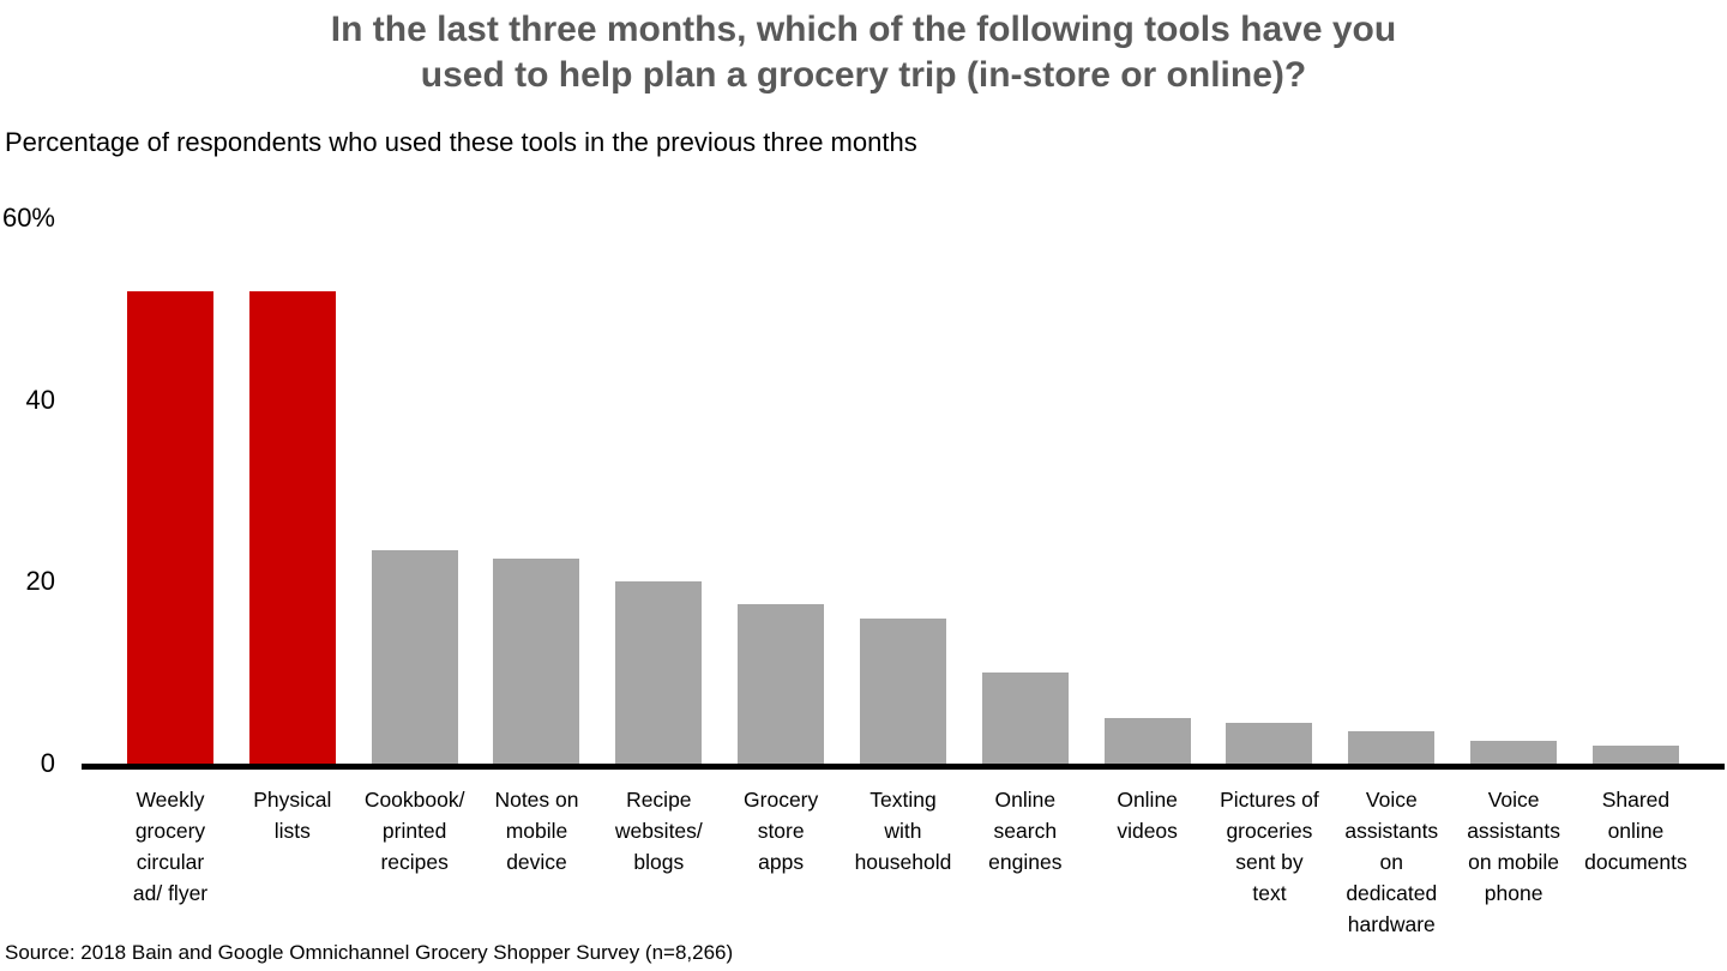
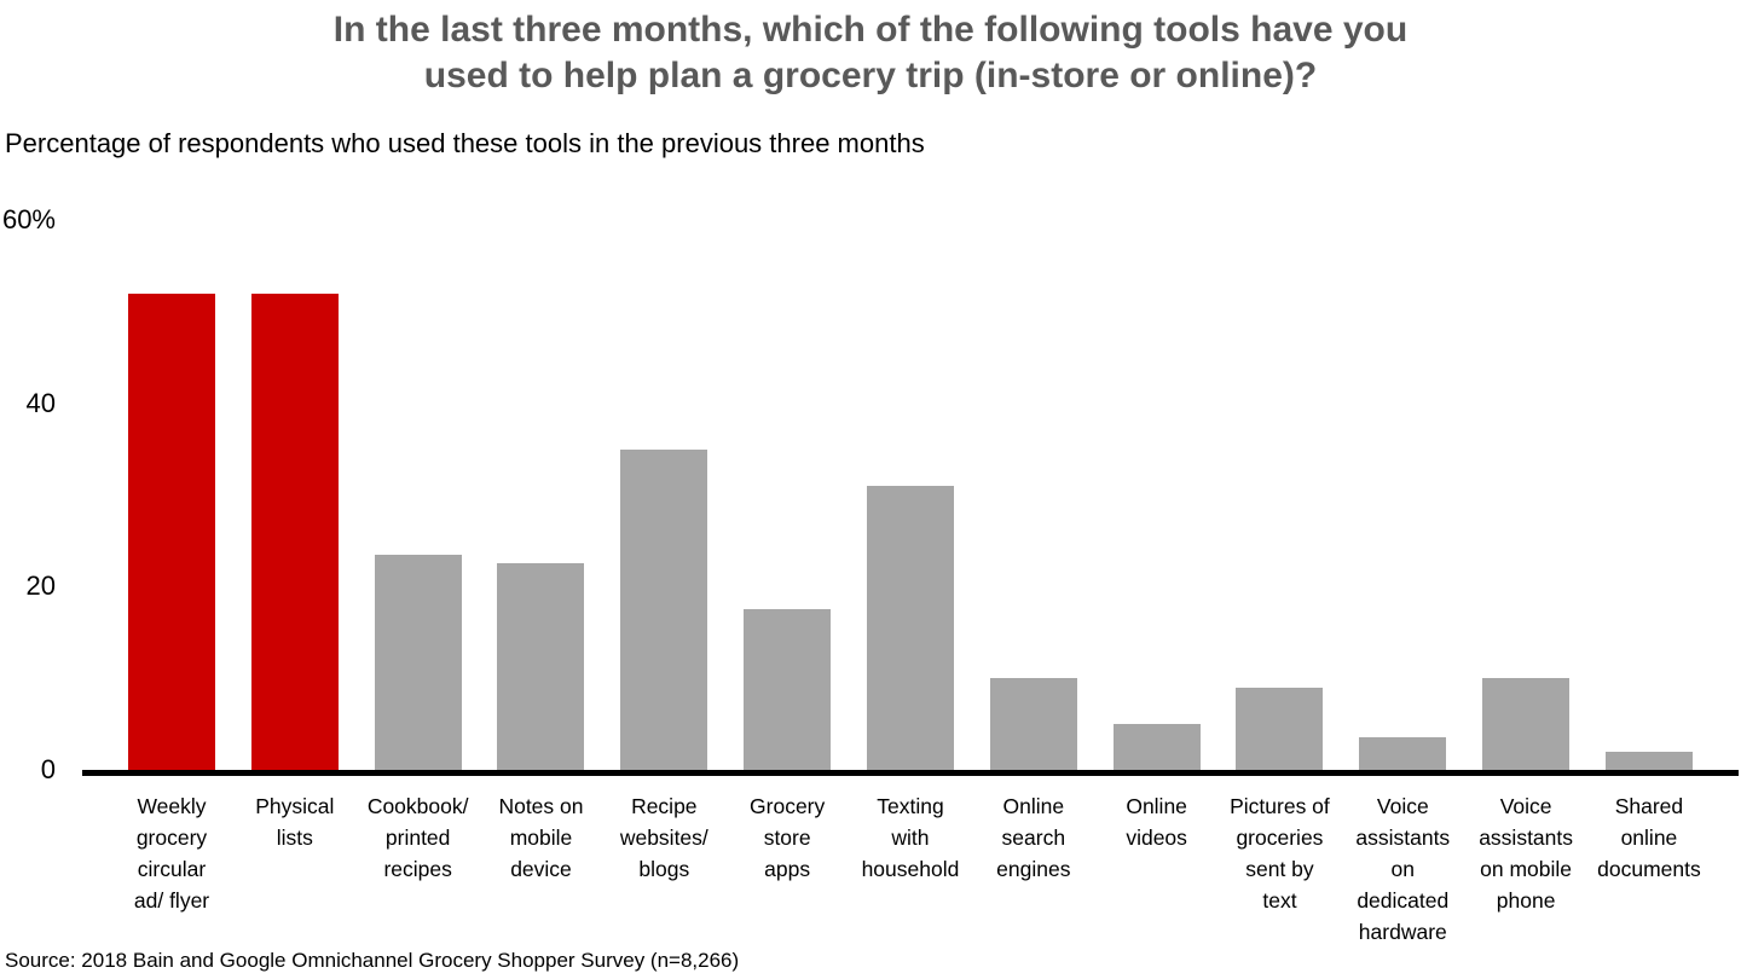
Recipe websites/ blogs: 20% -> 35%
Texting with household: 16% -> 31%
Pictures of groceries sent by text: 4% -> 9%
Voice assistants on mobile phone: 2% -> 10%
